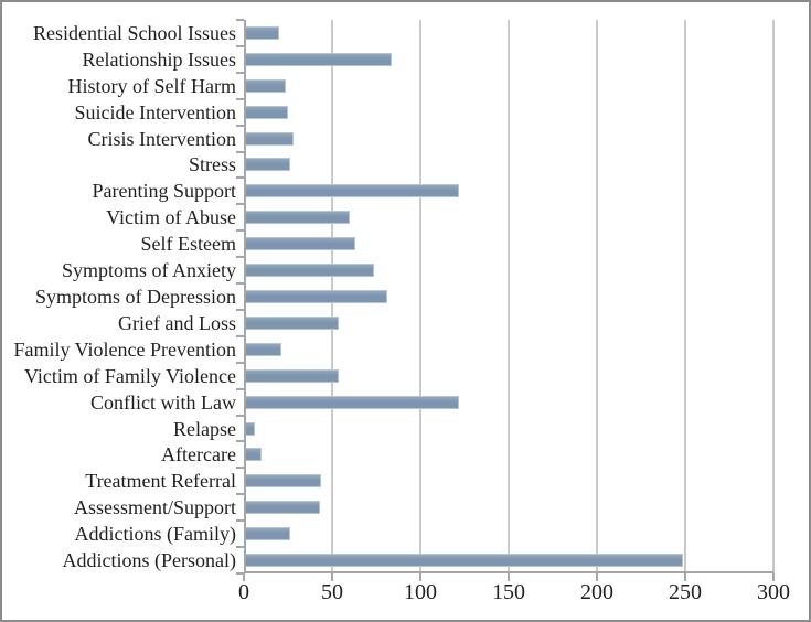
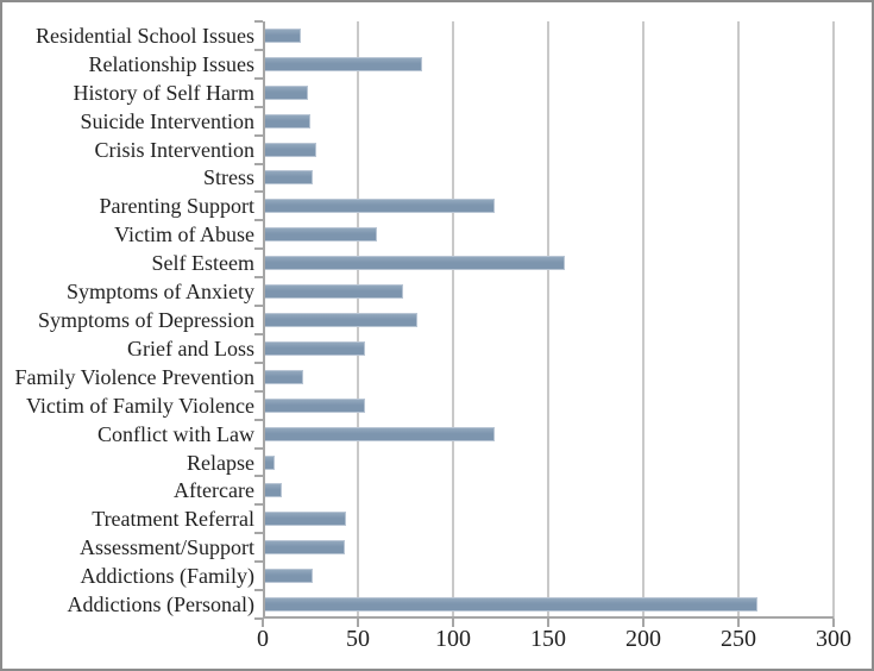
Self Esteem: 63 -> 159
Addictions (Personal): 249 -> 260
